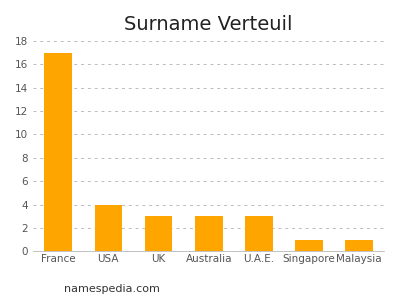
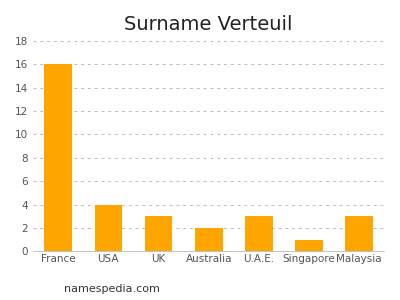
France: 17 -> 16
Australia: 3 -> 2
Malaysia: 1 -> 3
